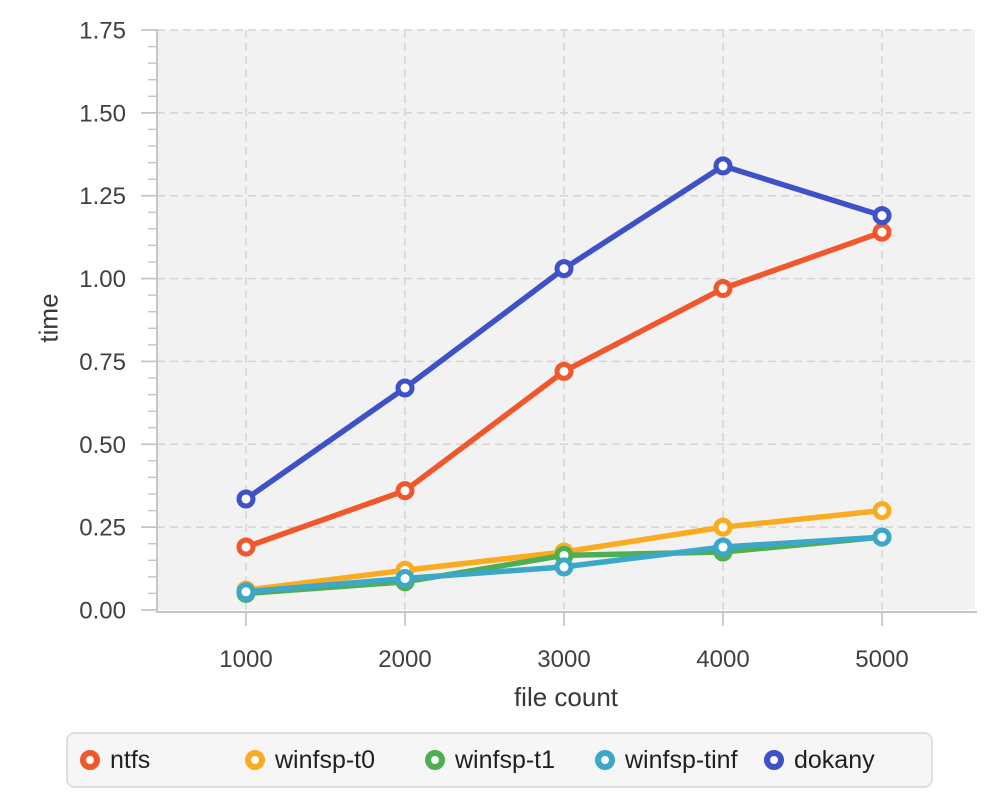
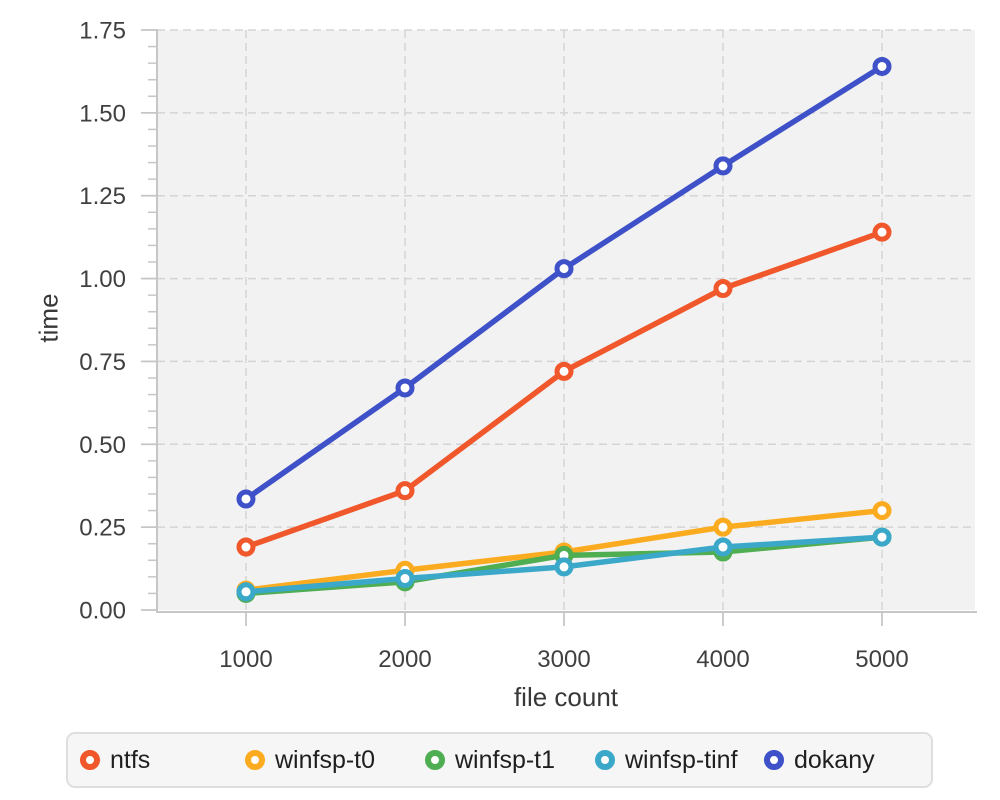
dokany/5000: 1.19 -> 1.64
